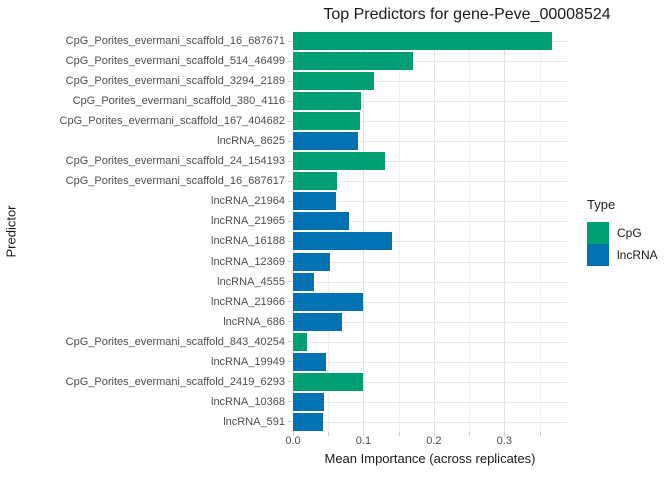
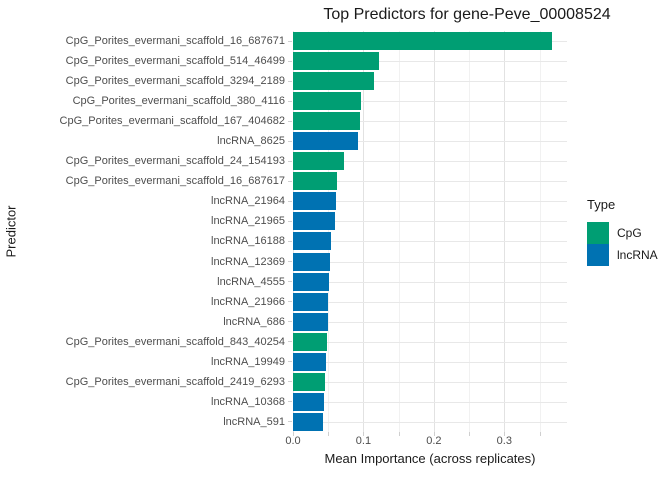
CpG_Porites_evermani_scaffold_514_46499: 0.17 -> 0.12
CpG_Porites_evermani_scaffold_24_154193: 0.13 -> 0.07
lncRNA_21965: 0.08 -> 0.06
lncRNA_16188: 0.14 -> 0.05
lncRNA_4555: 0.03 -> 0.05
lncRNA_21966: 0.10 -> 0.05
lncRNA_686: 0.07 -> 0.05
CpG_Porites_evermani_scaffold_843_40254: 0.02 -> 0.05
CpG_Porites_evermani_scaffold_2419_6293: 0.10 -> 0.04
